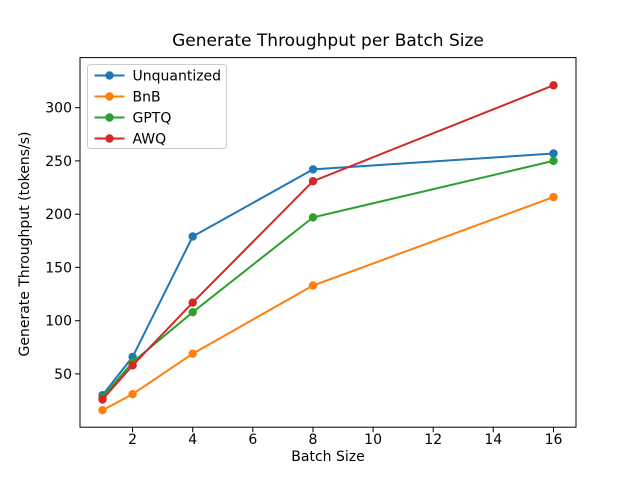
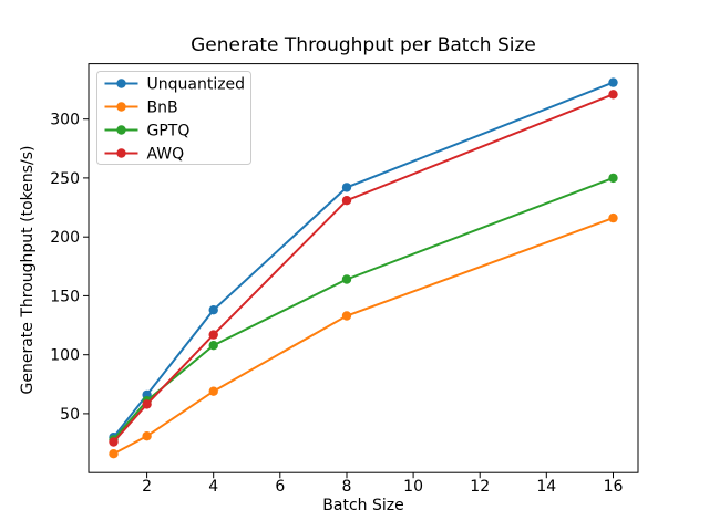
Unquantized/4: 179 -> 138
GPTQ/8: 197 -> 164
Unquantized/16: 257 -> 331
